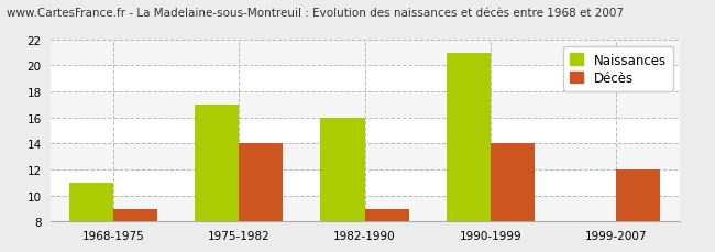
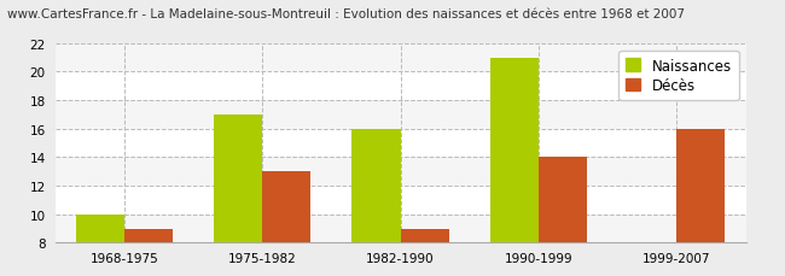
Naissances/1968-1975: 11 -> 10
Décès/1975-1982: 14 -> 13
Décès/1999-2007: 12 -> 16
